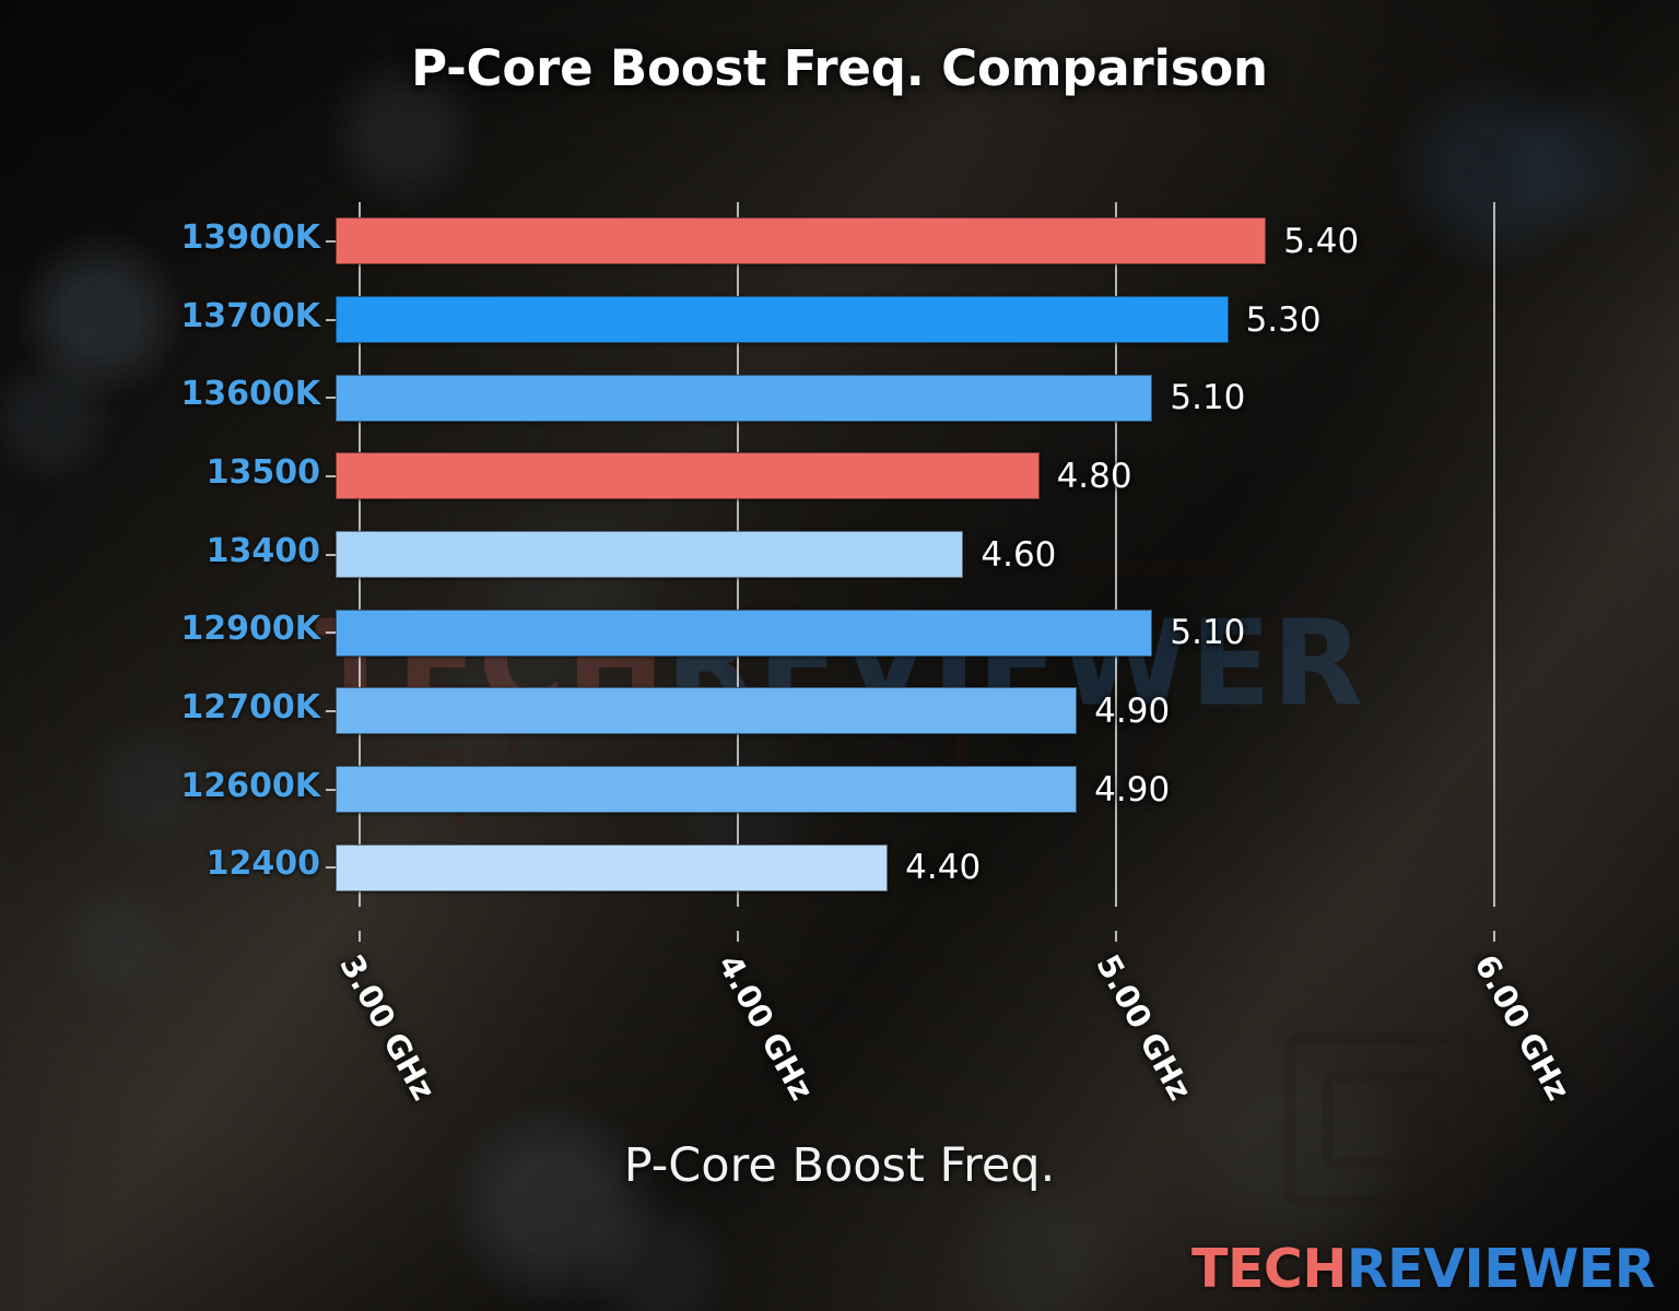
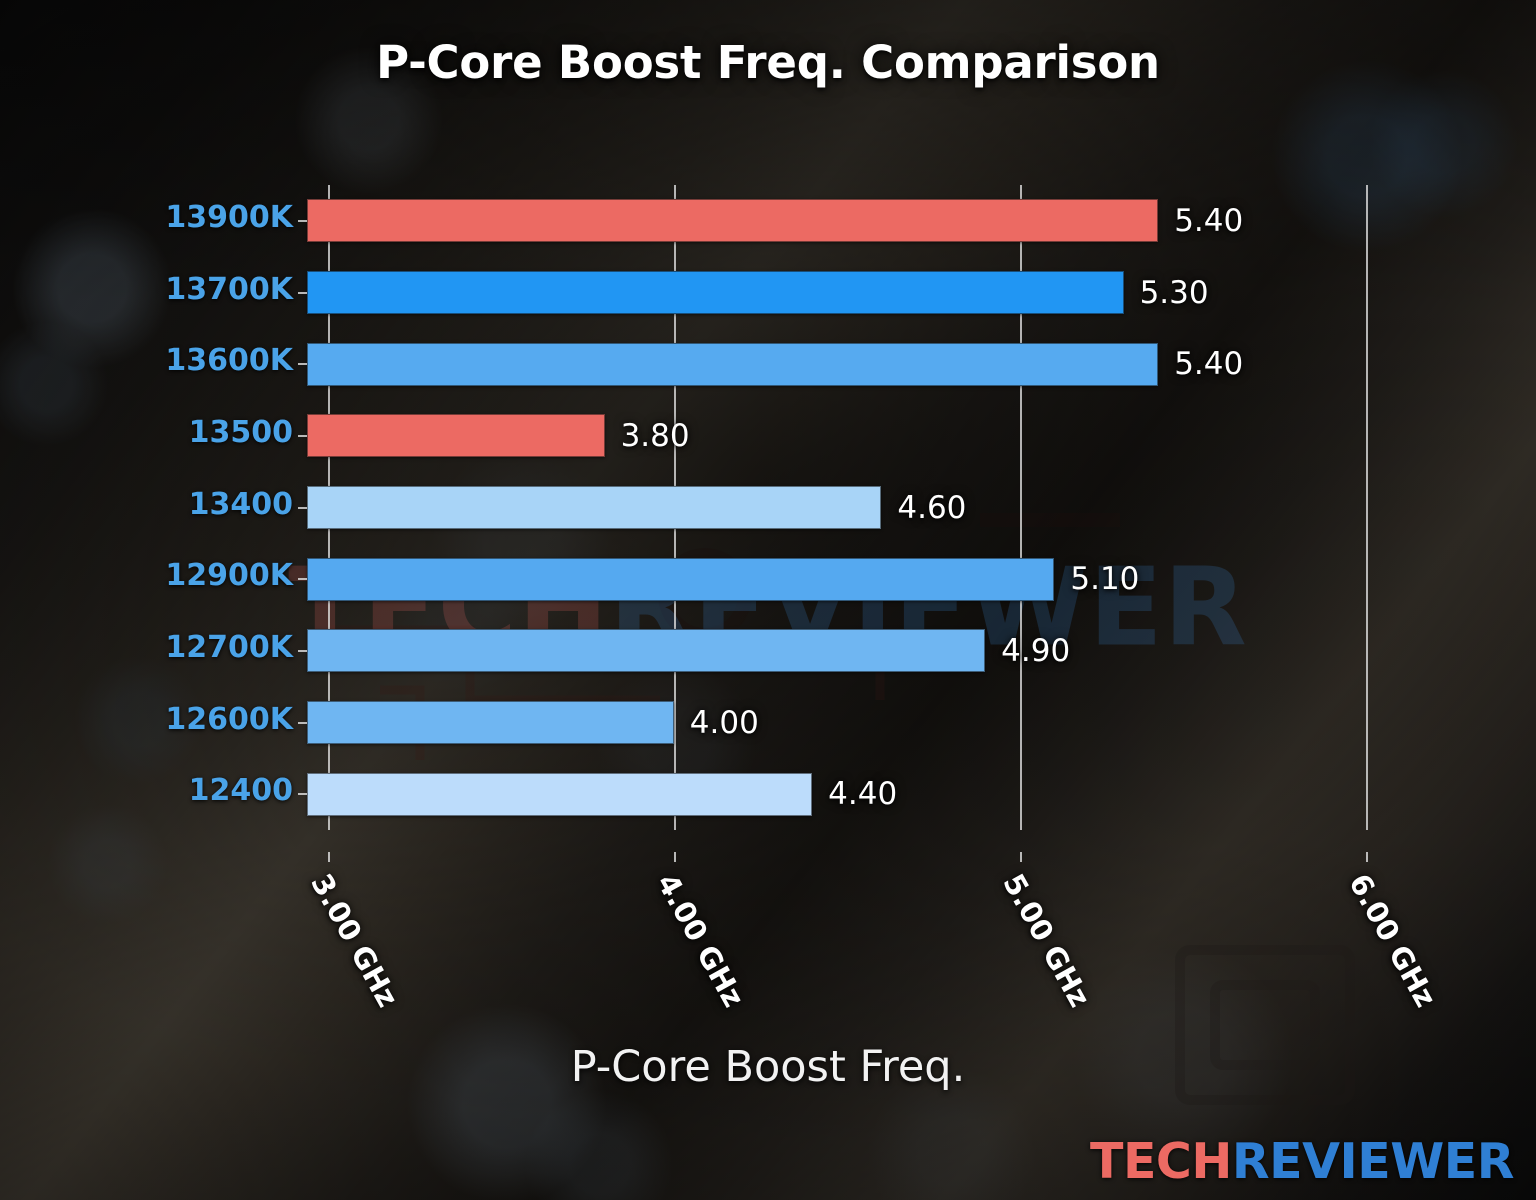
13600K: 5.10 -> 5.40
13500: 4.80 -> 3.80
12600K: 4.90 -> 4.00
